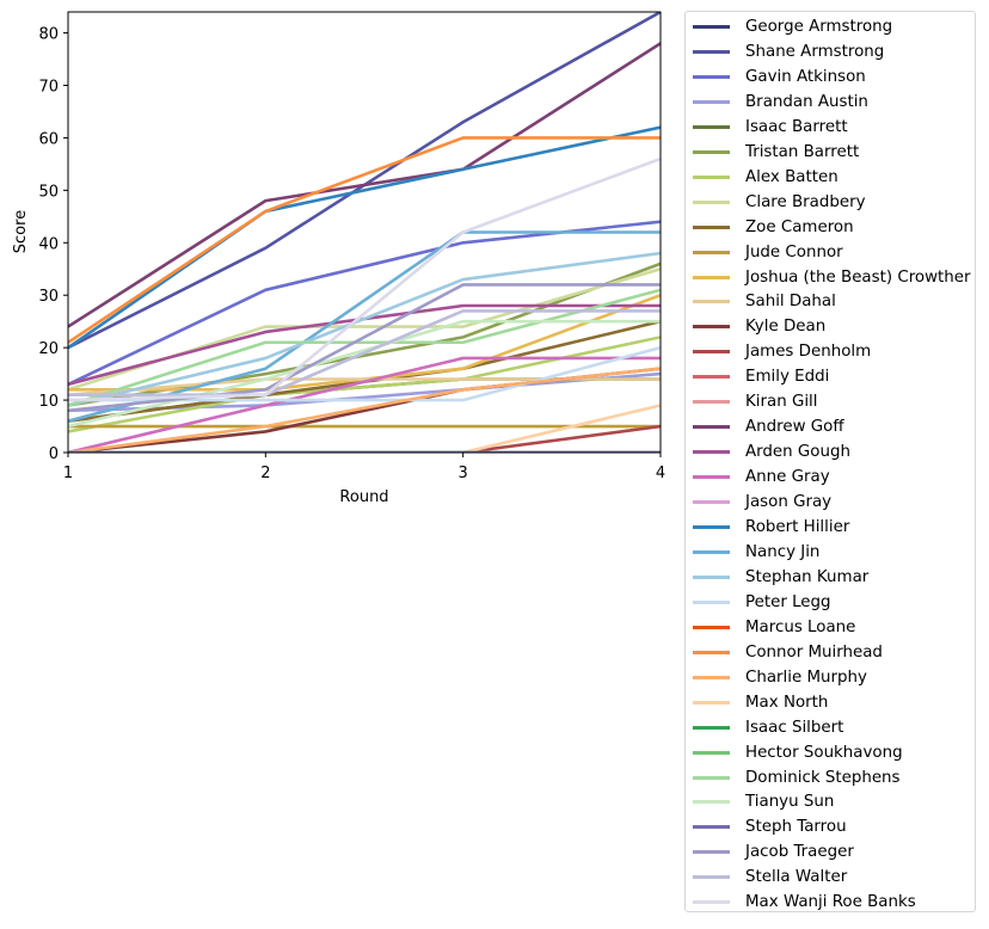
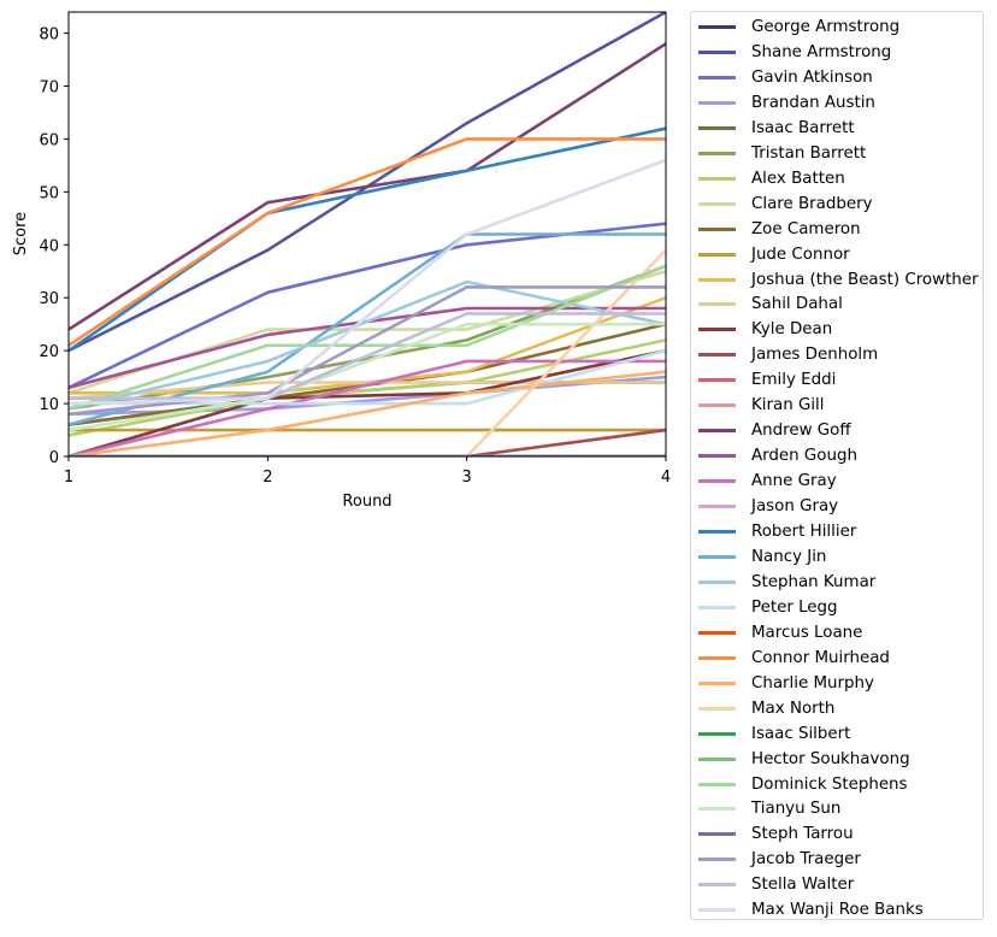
Kyle Dean/2: 4 -> 11
Tianyu Sun/2: 14 -> 11
Kyle Dean/4: 16 -> 20
Stephan Kumar/4: 38 -> 25
Max North/4: 9 -> 39
Dominick Stephens/4: 31 -> 36
